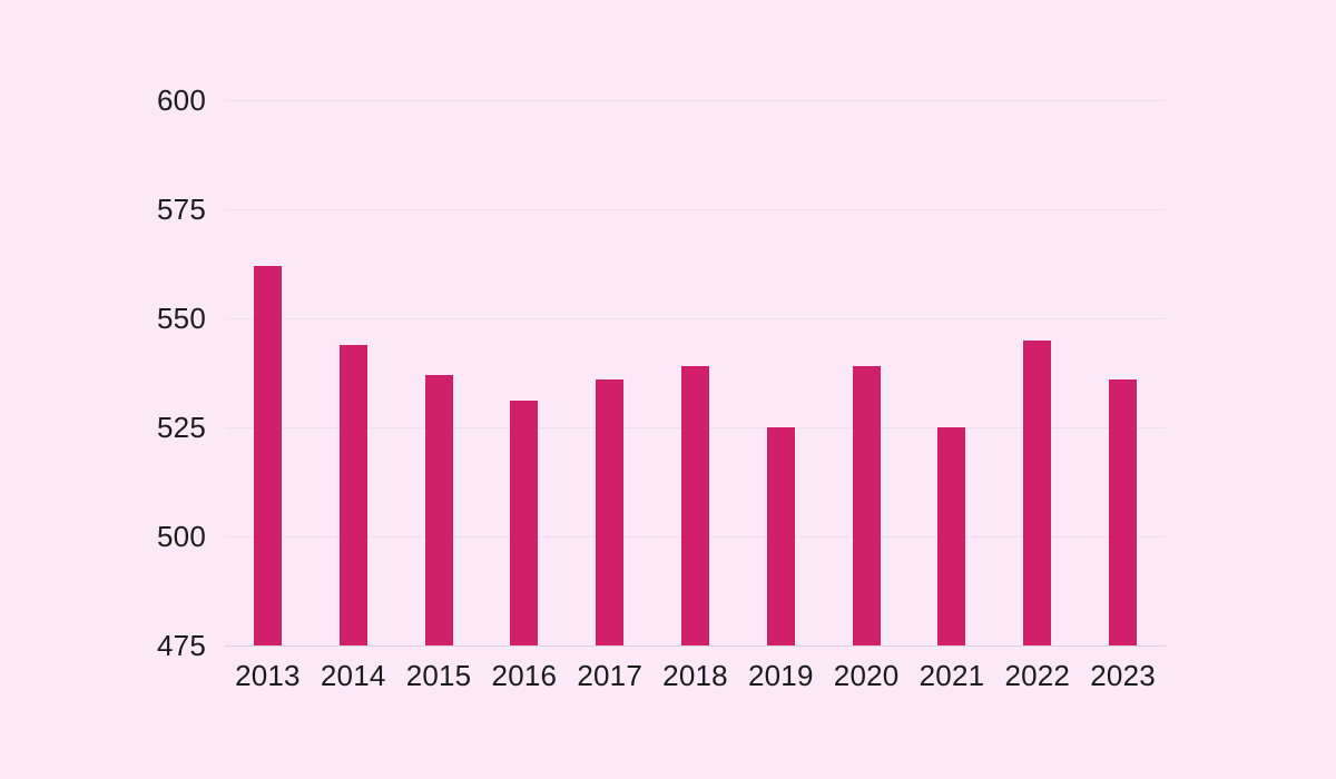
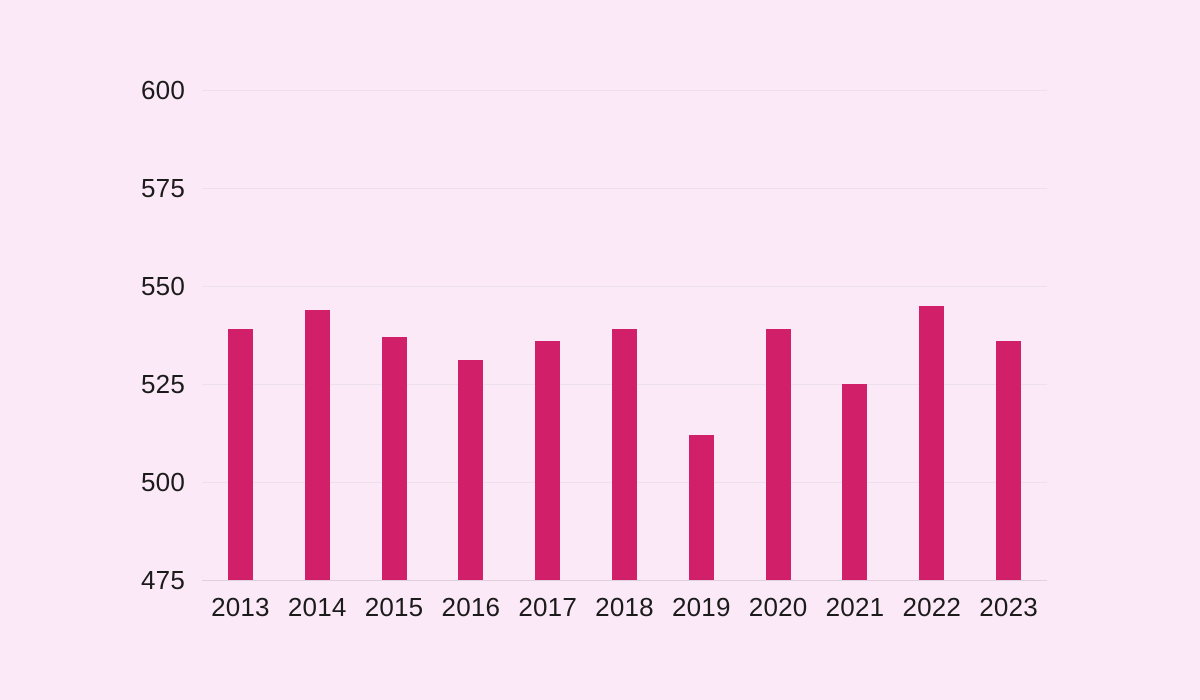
2013: 562 -> 539
2019: 525 -> 512
